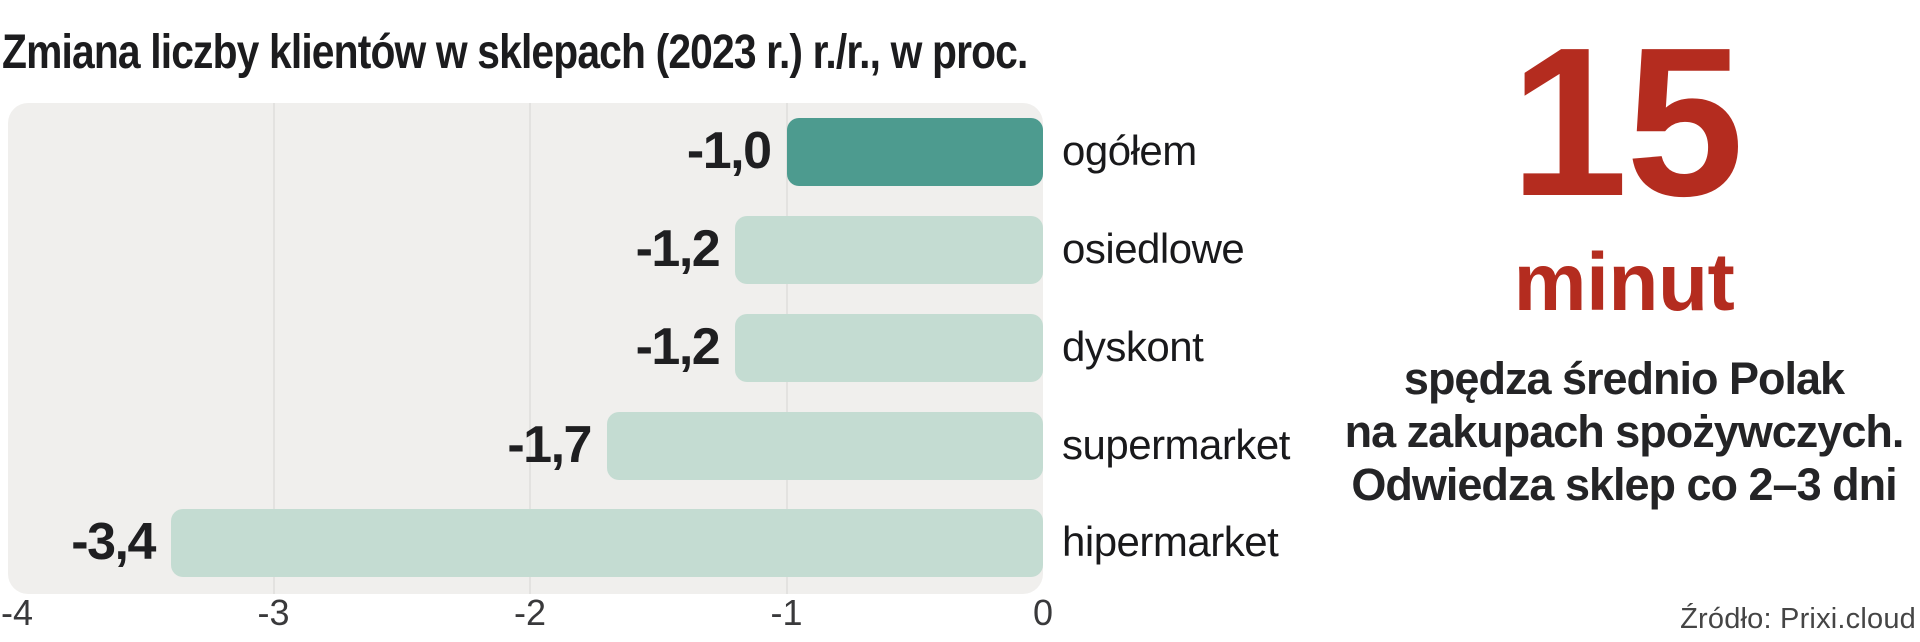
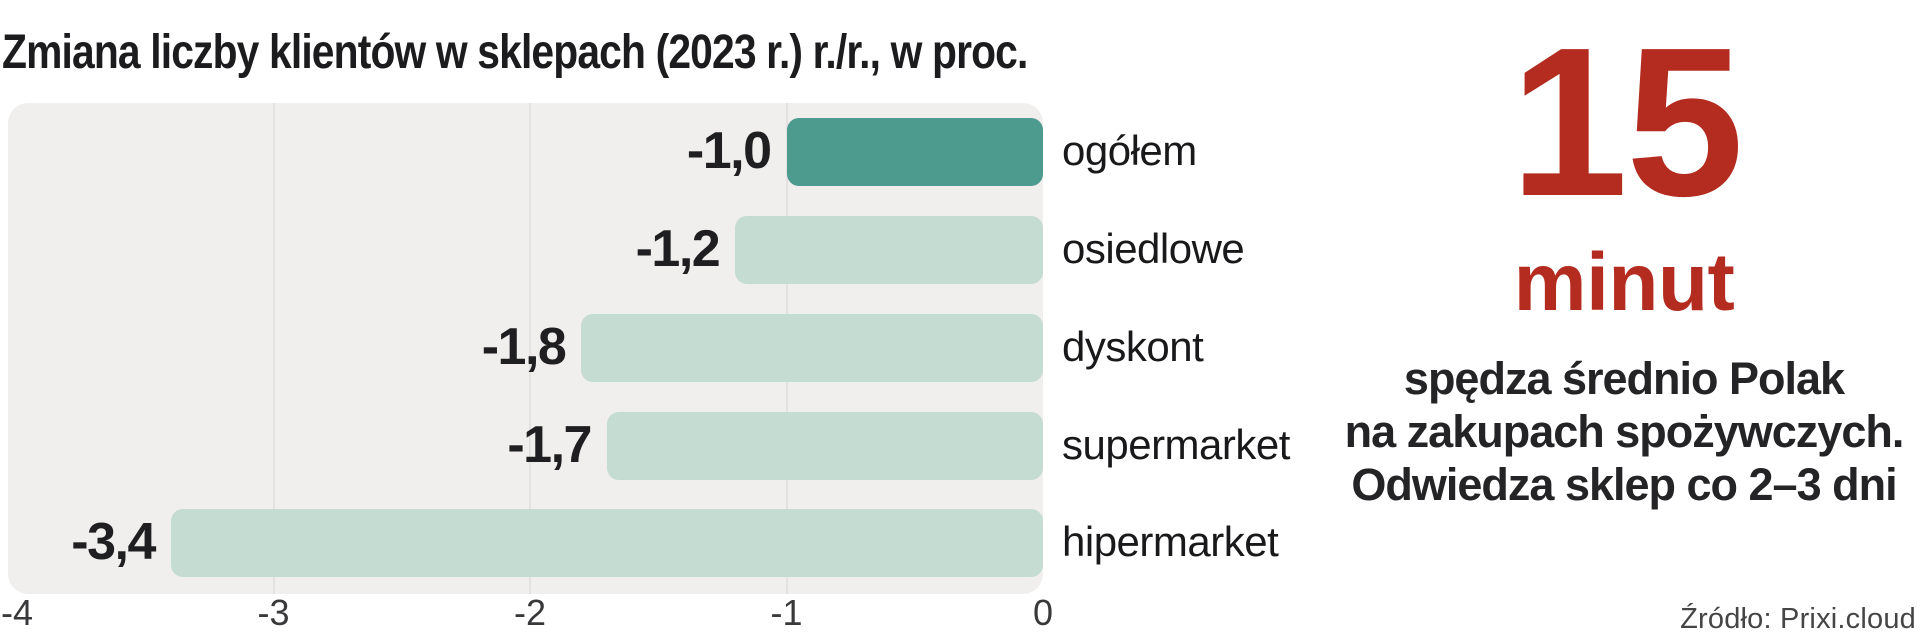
dyskont: -1,2 -> -1,8
